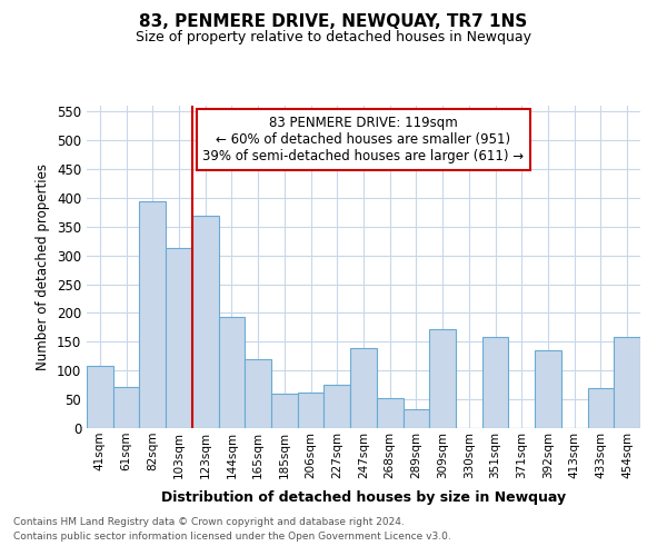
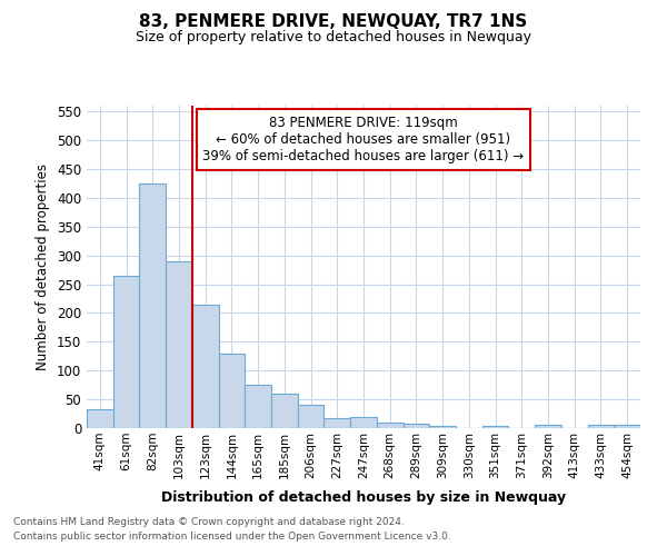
41sqm: 108 -> 32
61sqm: 72 -> 265
82sqm: 394 -> 425
103sqm: 312 -> 290
123sqm: 368 -> 215
144sqm: 194 -> 130
165sqm: 120 -> 75
206sqm: 62 -> 40
227sqm: 76 -> 17
247sqm: 140 -> 20
268sqm: 52 -> 10
289sqm: 32 -> 8
309sqm: 172 -> 3
351sqm: 158 -> 3
392sqm: 136 -> 5
433sqm: 70 -> 5
454sqm: 158 -> 5
